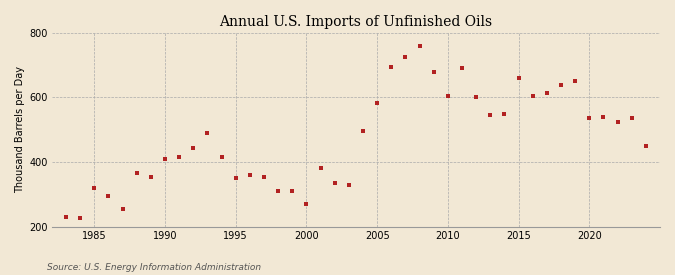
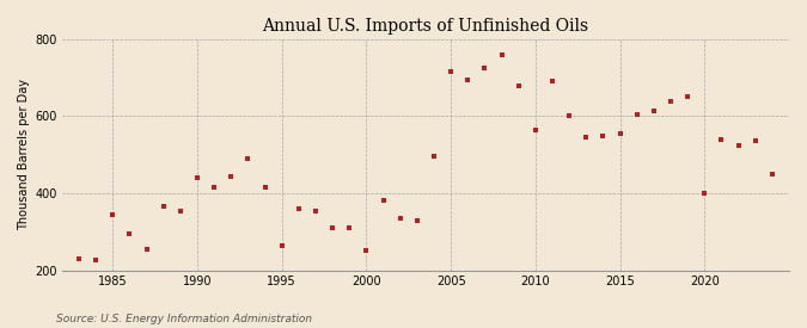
1985: 320 -> 345
1990: 410 -> 440
1995: 350 -> 265
2000: 270 -> 250
2005: 583 -> 715
2010: 605 -> 565
2015: 660 -> 555
2020: 535 -> 400
